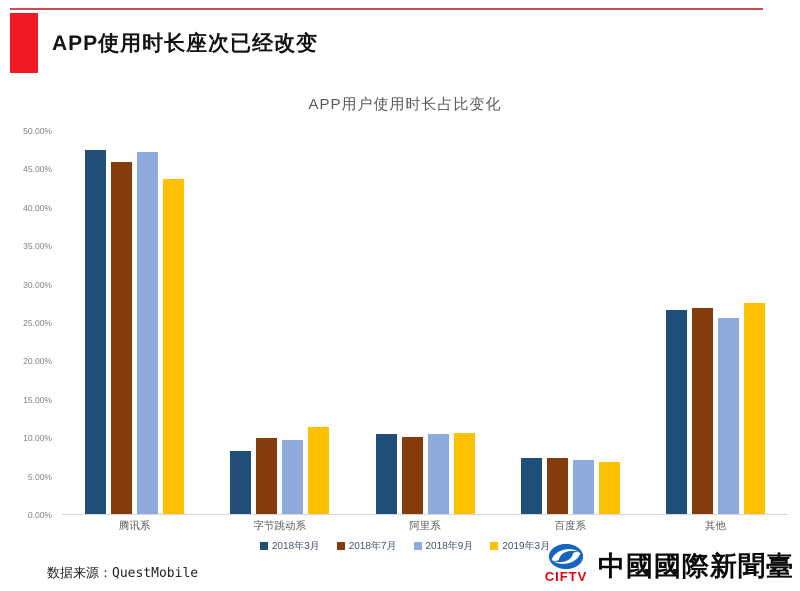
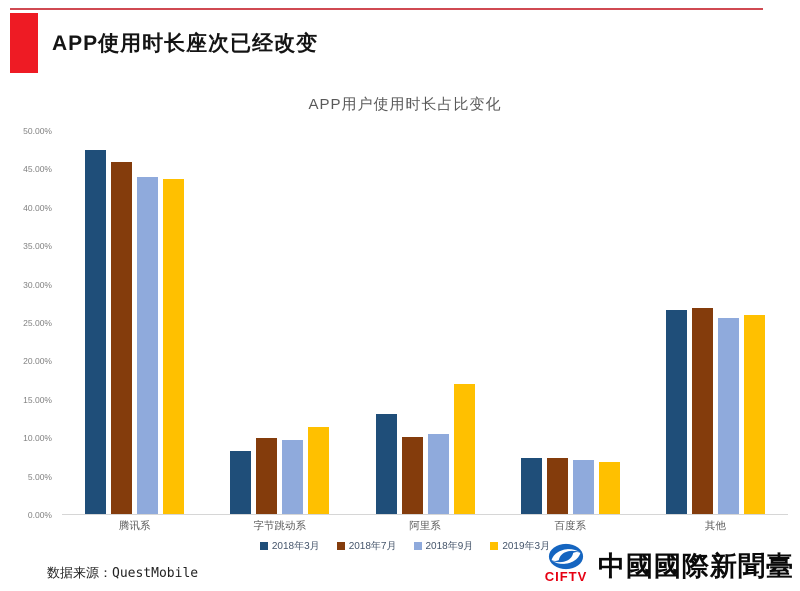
2018年9月/腾讯系: 47% -> 44%
2018年3月/阿里系: 10% -> 13%
2019年3月/阿里系: 11% -> 17%
2019年3月/其他: 28% -> 26%
